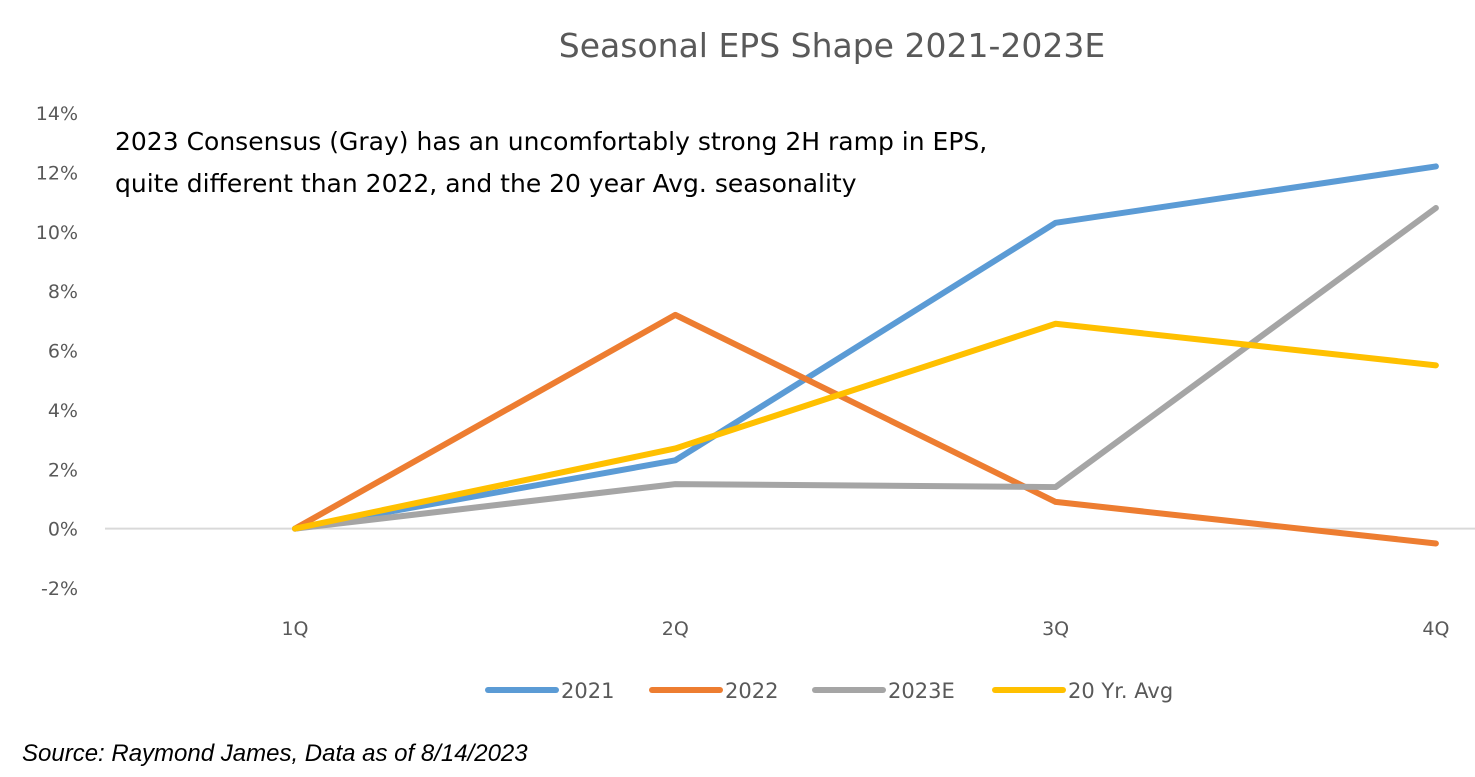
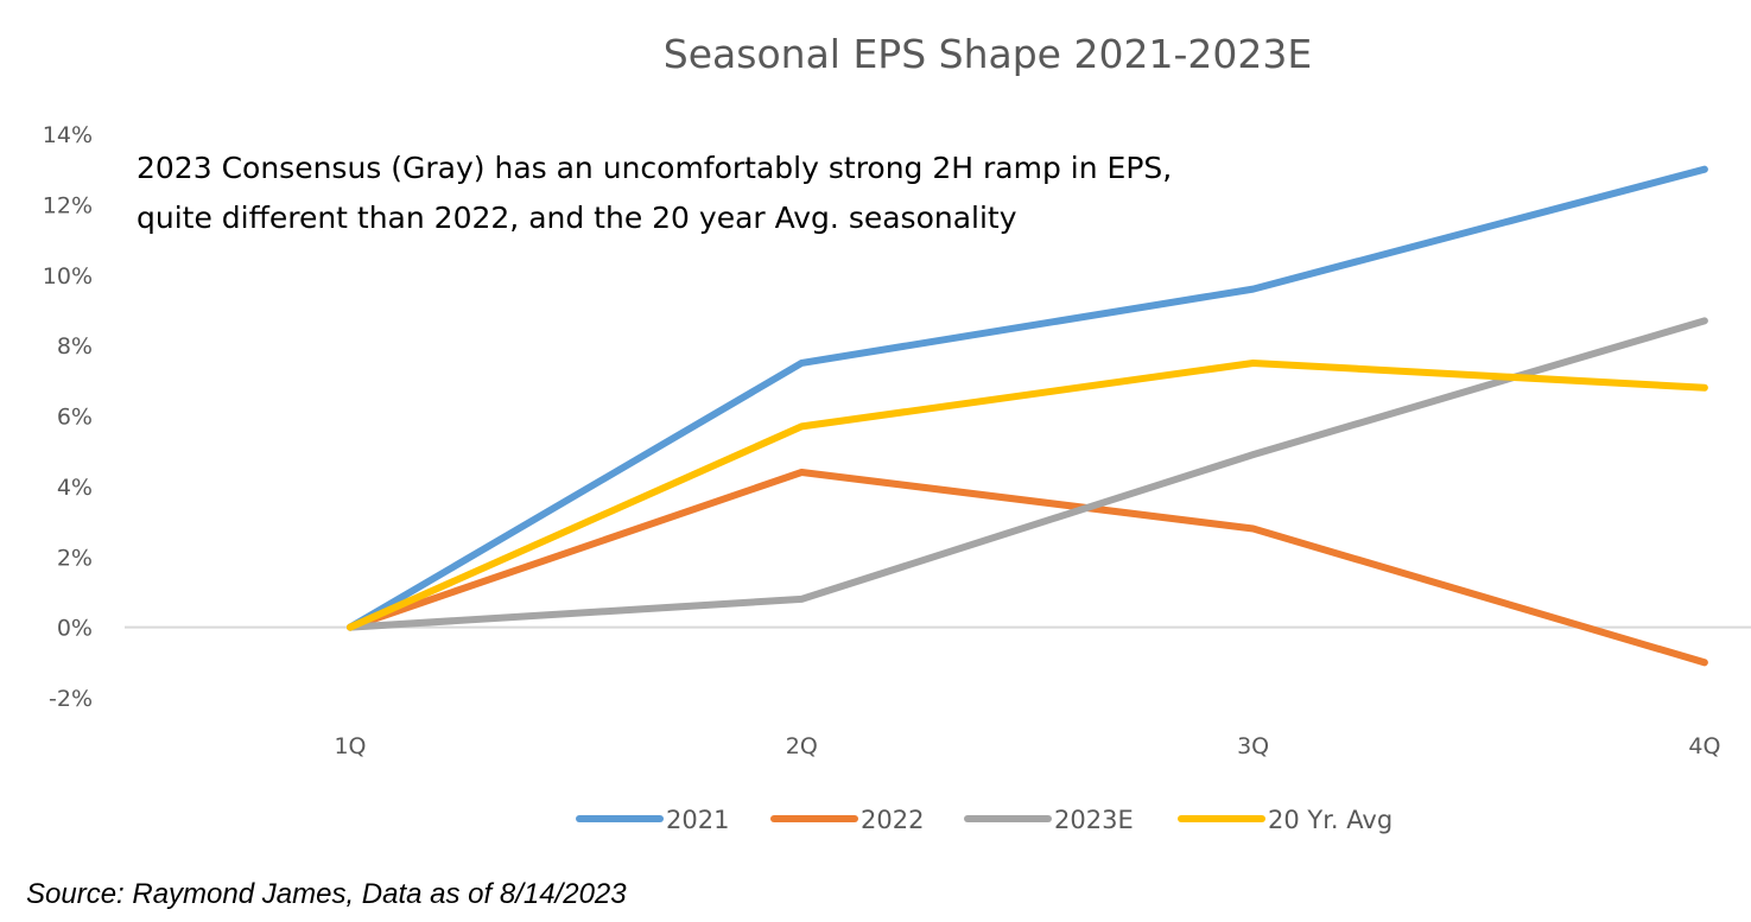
2021/2Q: 2.3% -> 7.5%
2022/2Q: 7.2% -> 4.4%
2023E/2Q: 1.5% -> 0.8%
20 Yr. Avg/2Q: 2.7% -> 5.7%
2021/3Q: 10.3% -> 9.6%
2022/3Q: 0.9% -> 2.8%
2023E/3Q: 1.4% -> 4.9%
20 Yr. Avg/3Q: 6.9% -> 7.5%
2021/4Q: 12.2% -> 13.0%
2022/4Q: -0.5% -> -1.0%
2023E/4Q: 10.8% -> 8.7%
20 Yr. Avg/4Q: 5.5% -> 6.8%
